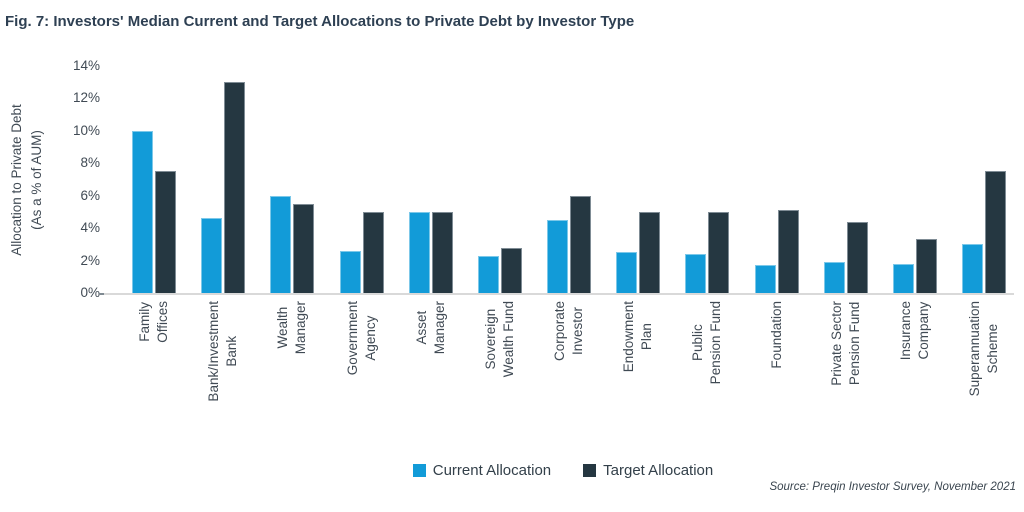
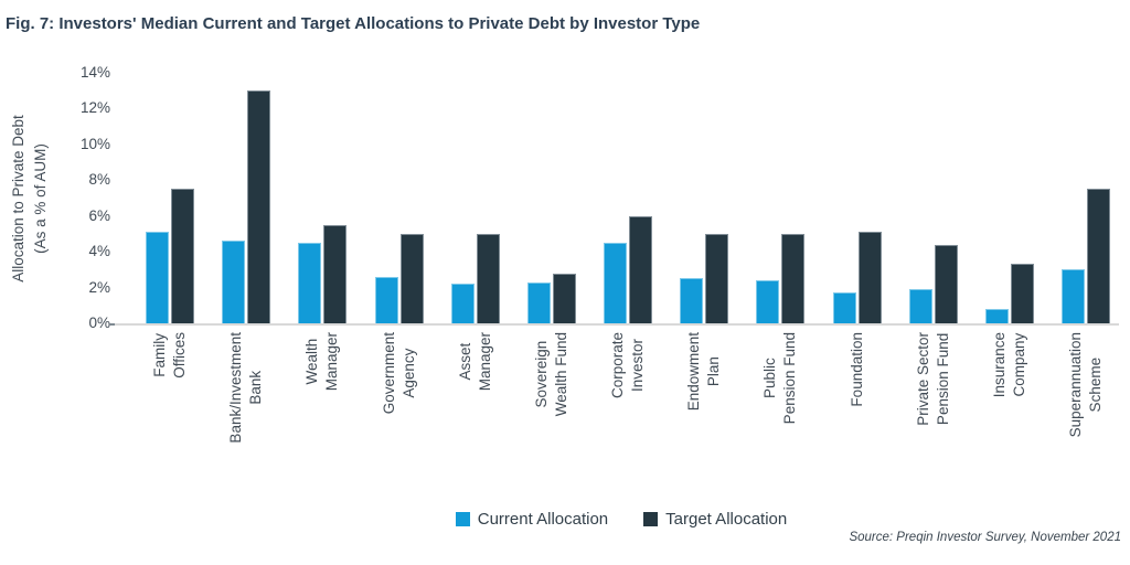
Current Allocation/Family Offices: 10.0% -> 5.1%
Current Allocation/Wealth Manager: 6.0% -> 4.5%
Current Allocation/Asset Manager: 5.0% -> 2.2%
Current Allocation/Insurance Company: 1.8% -> 0.8%
